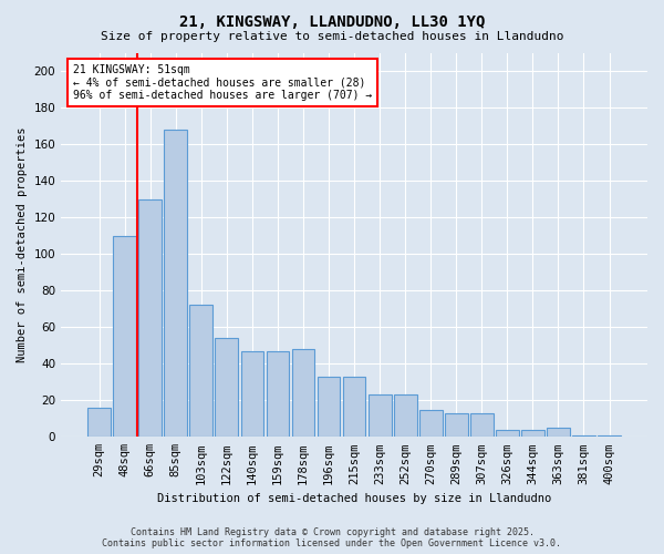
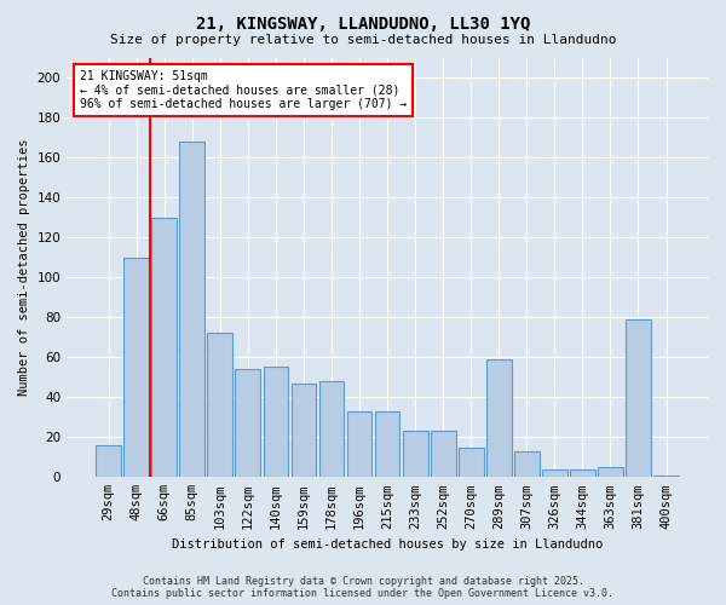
140sqm: 47 -> 55
289sqm: 13 -> 59
381sqm: 1 -> 79
